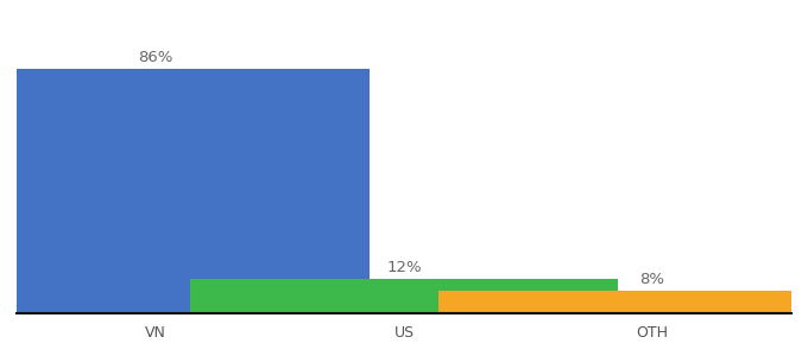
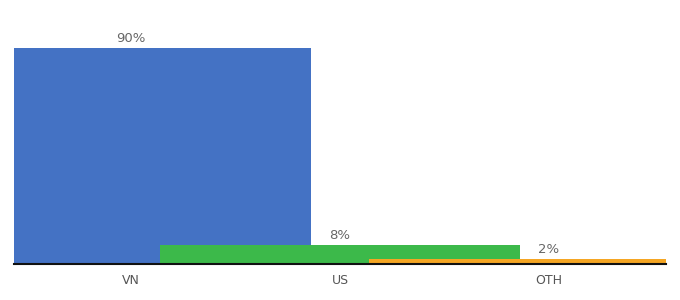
VN: 86% -> 90%
US: 12% -> 8%
OTH: 8% -> 2%
